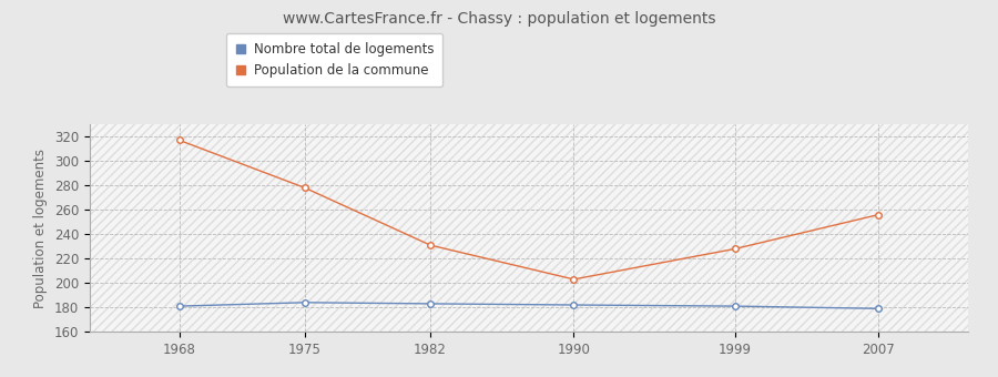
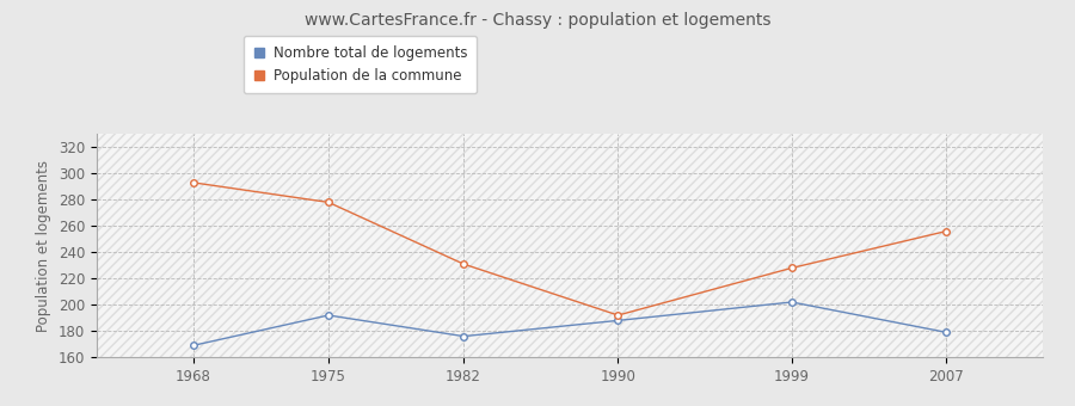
Nombre total de logements/1968: 181 -> 169
Population de la commune/1968: 317 -> 293
Nombre total de logements/1975: 184 -> 192
Nombre total de logements/1982: 183 -> 176
Nombre total de logements/1990: 182 -> 188
Population de la commune/1990: 203 -> 192
Nombre total de logements/1999: 181 -> 202
